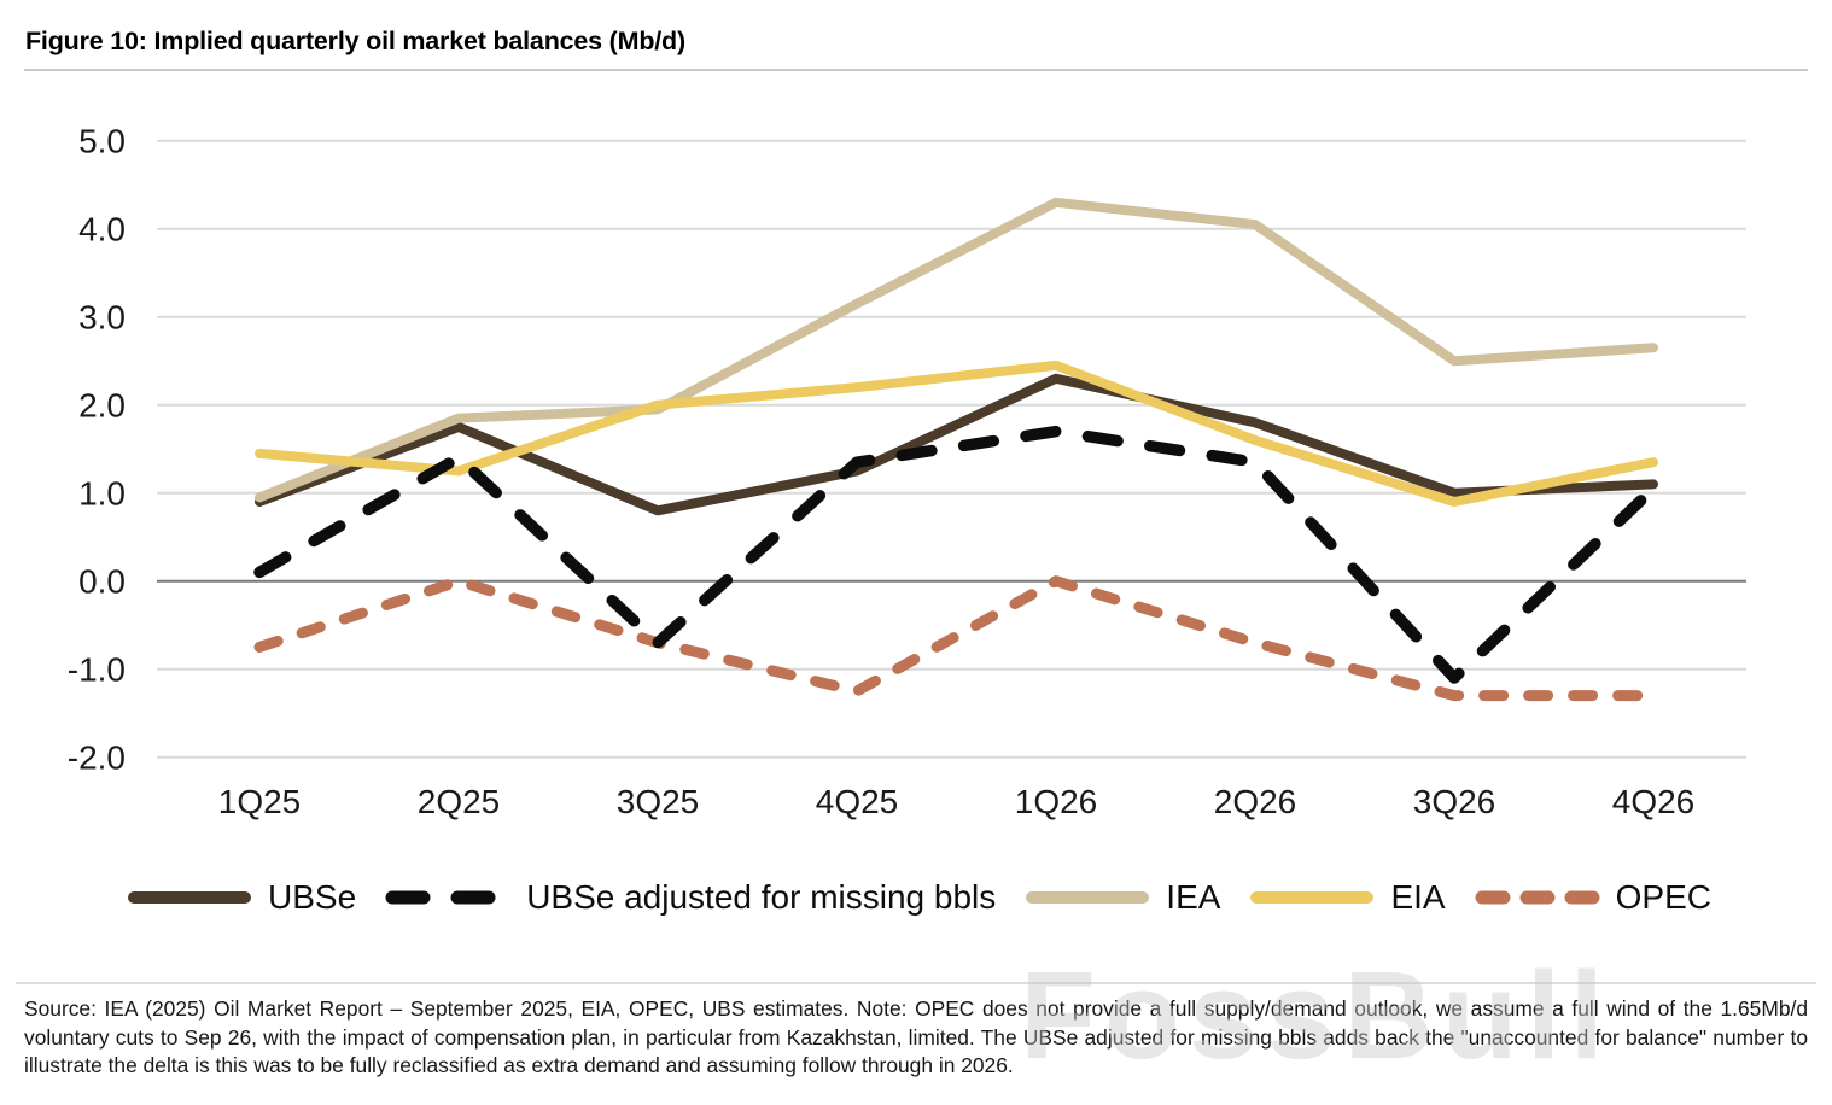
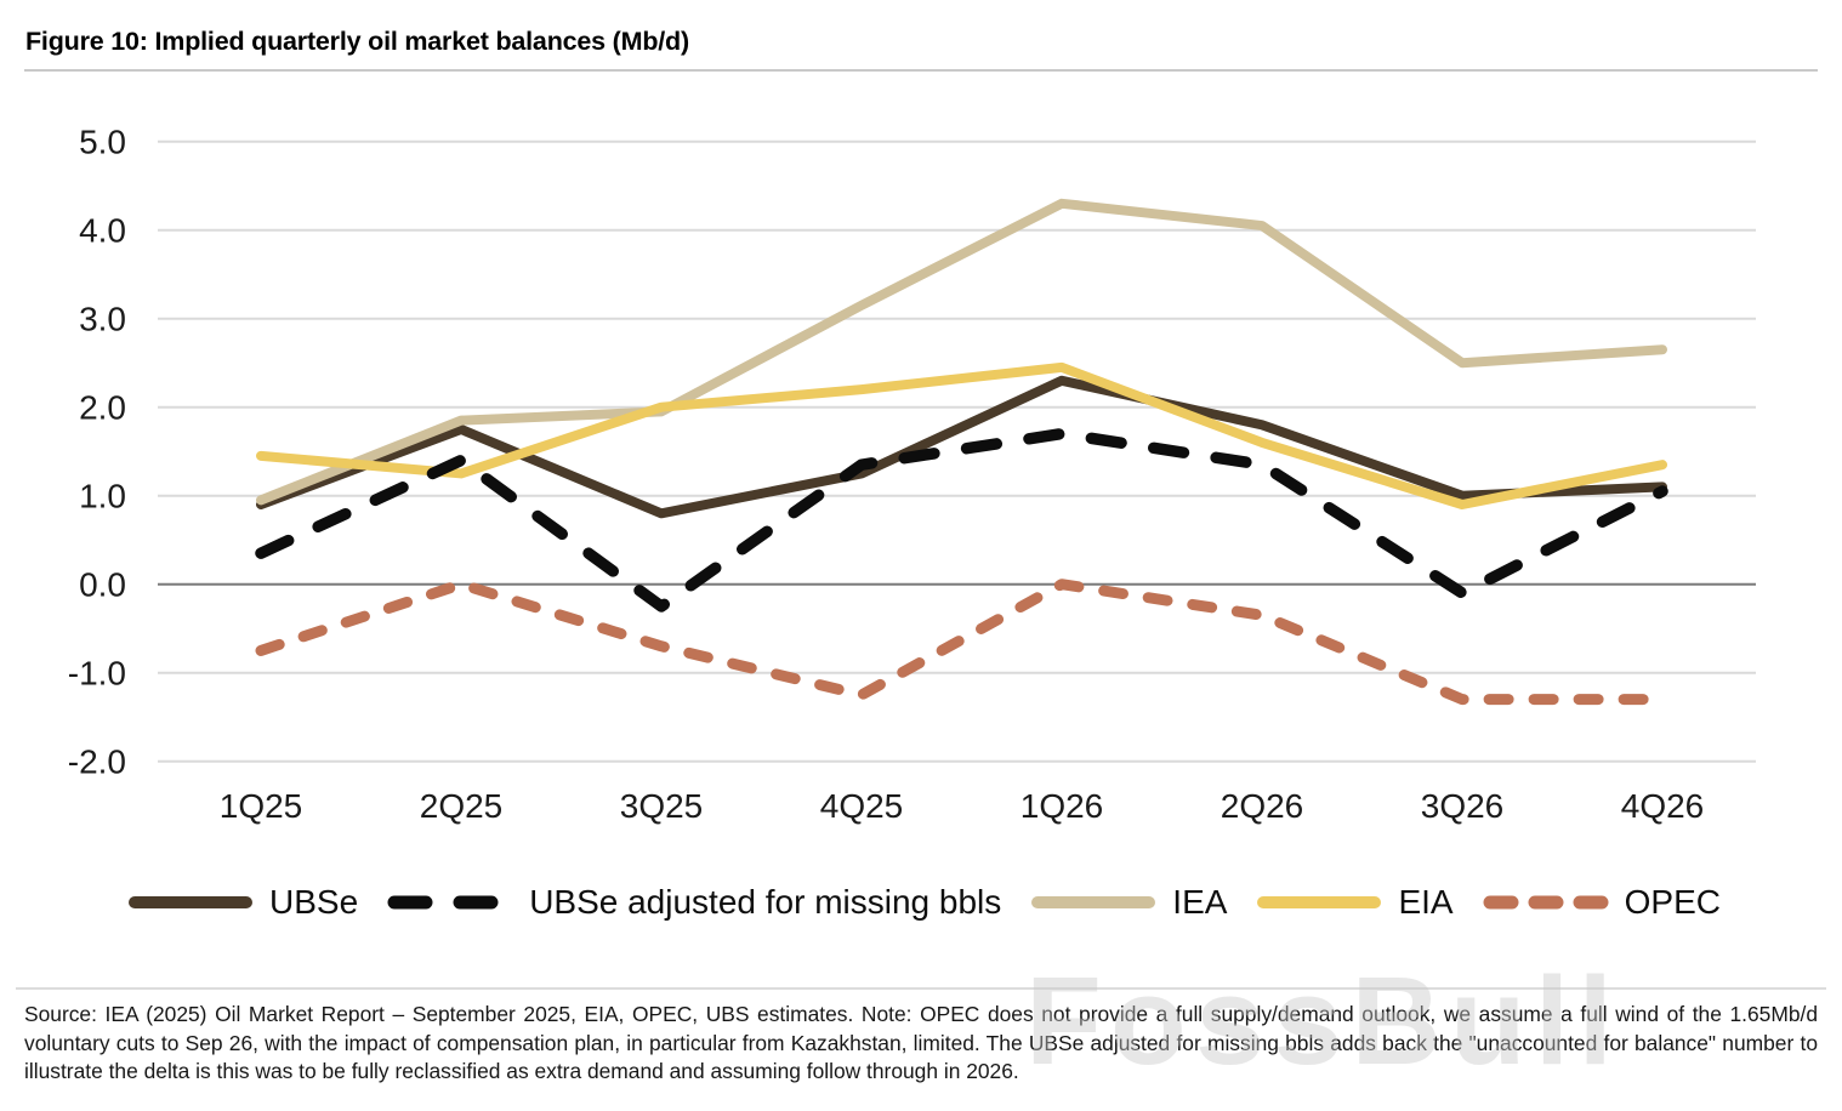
UBSe adjusted for missing bbls/1Q25: 0.1 -> 0.3
UBSe adjusted for missing bbls/3Q25: -0.7 -> -0.2
OPEC/2Q26: -0.7 -> -0.3
UBSe adjusted for missing bbls/3Q26: -1.1 -> -0.1
